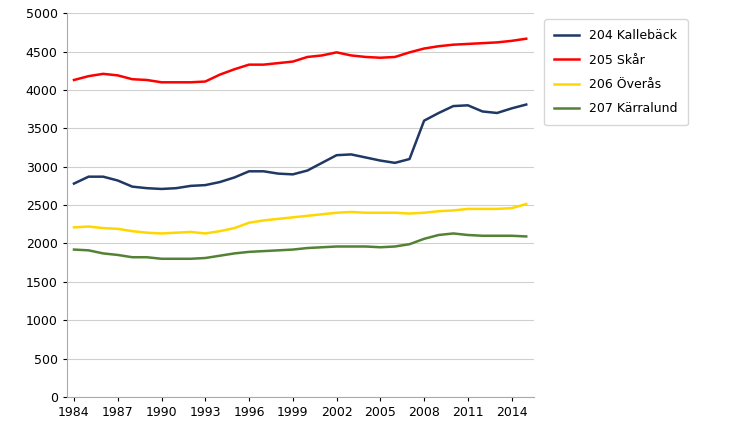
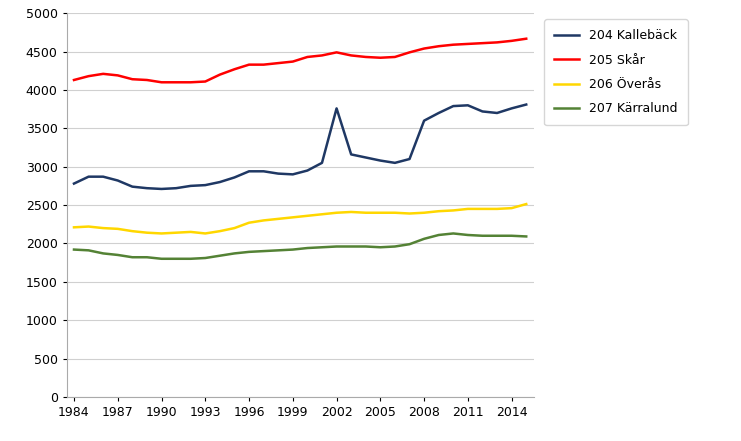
204 Kallebäck/2002: 3150 -> 3760
